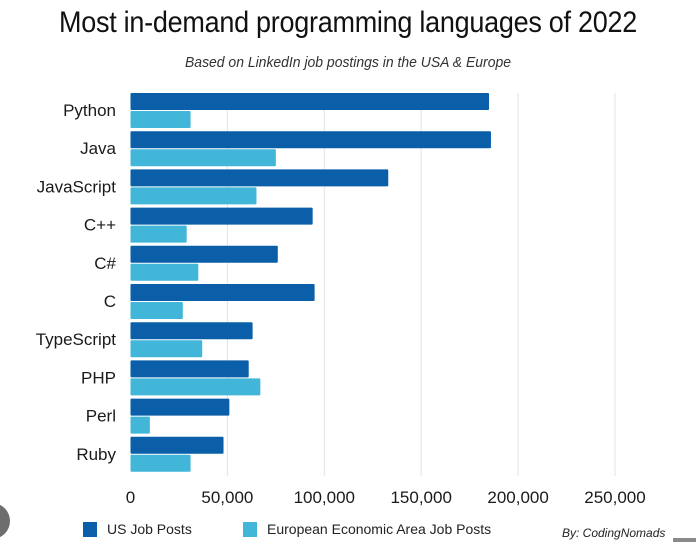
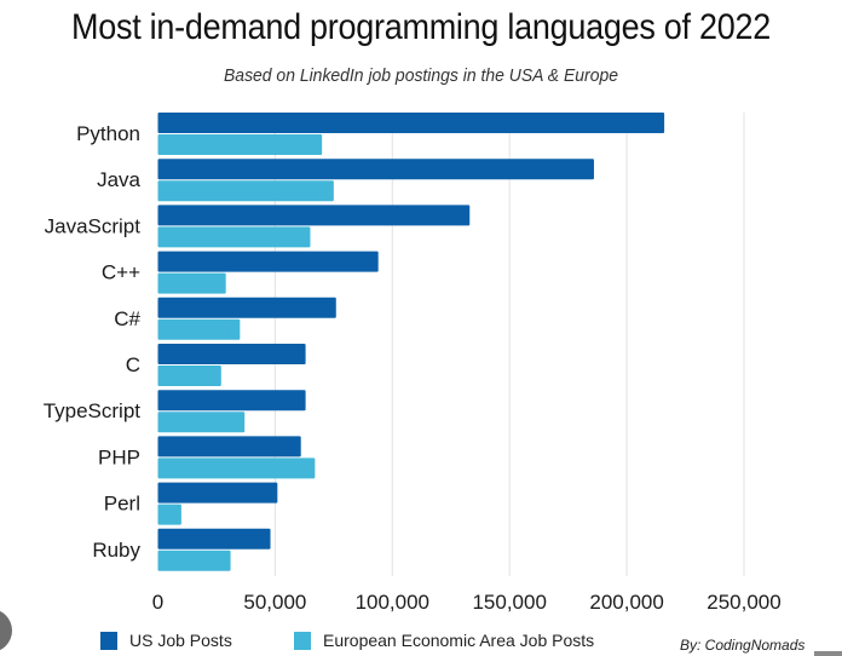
US Job Posts/Python: 185000 -> 216000
European Economic Area Job Posts/Python: 31000 -> 70000
US Job Posts/C: 95000 -> 63000
